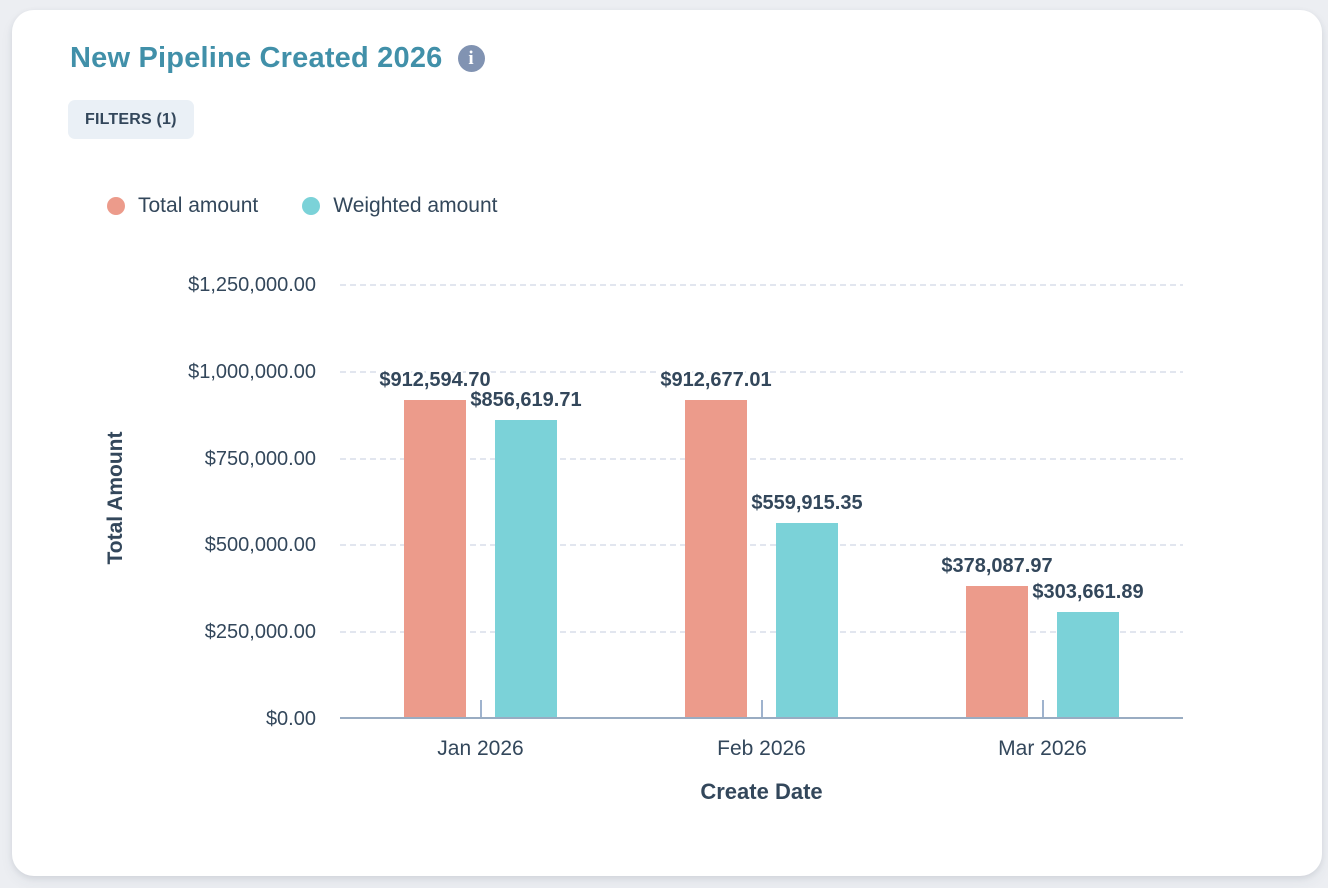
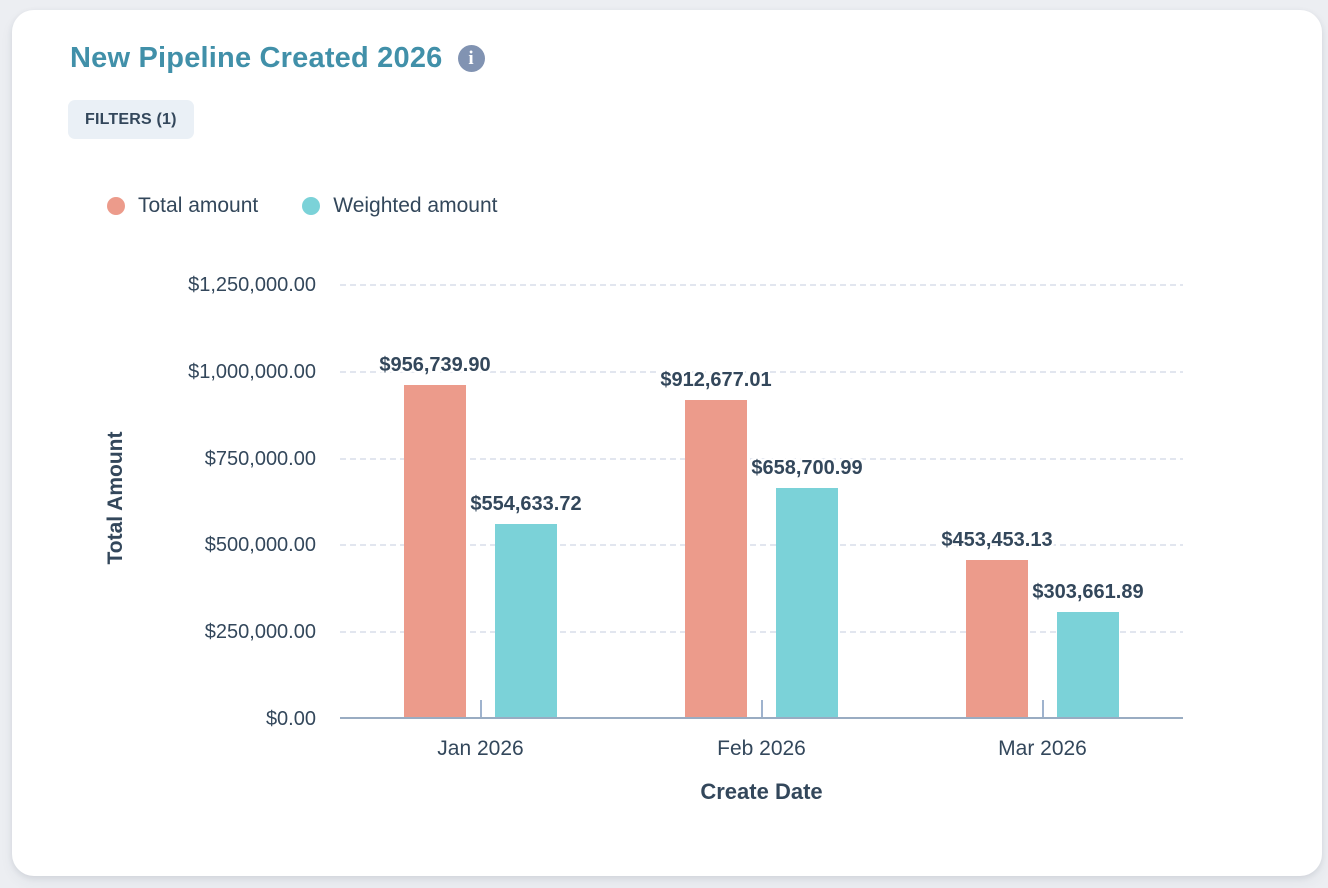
Total amount/Jan 2026: $912,594.70 -> $956,739.90
Weighted amount/Jan 2026: $856,619.71 -> $554,633.72
Weighted amount/Feb 2026: $559,915.35 -> $658,700.99
Total amount/Mar 2026: $378,087.97 -> $453,453.13
